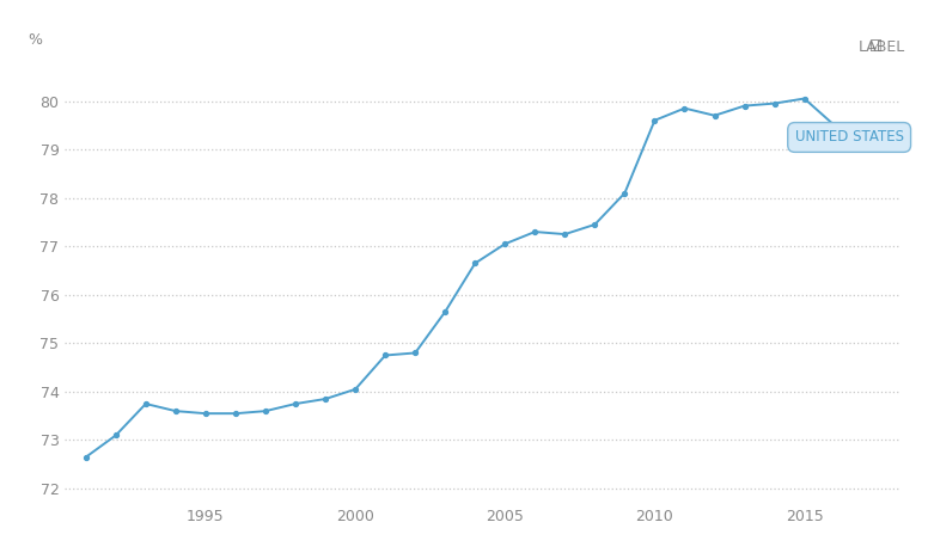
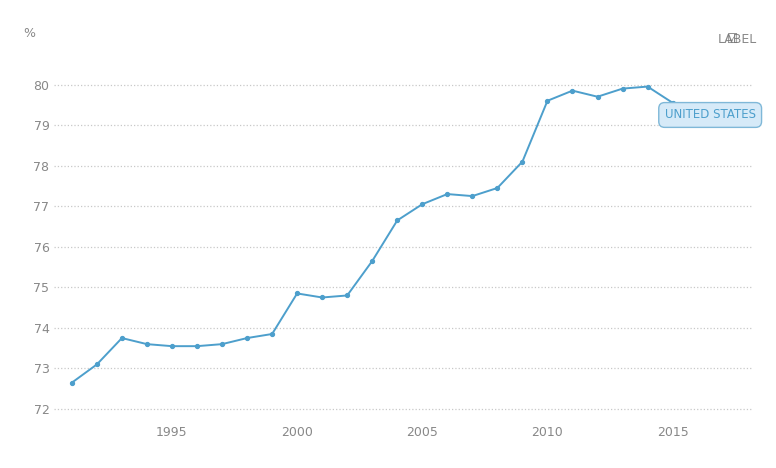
2000: 74.05 -> 74.85
2015: 80.05 -> 79.55
